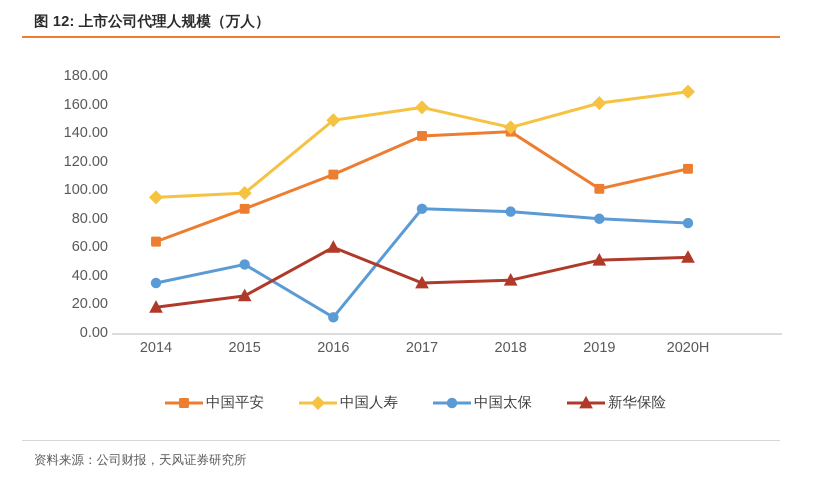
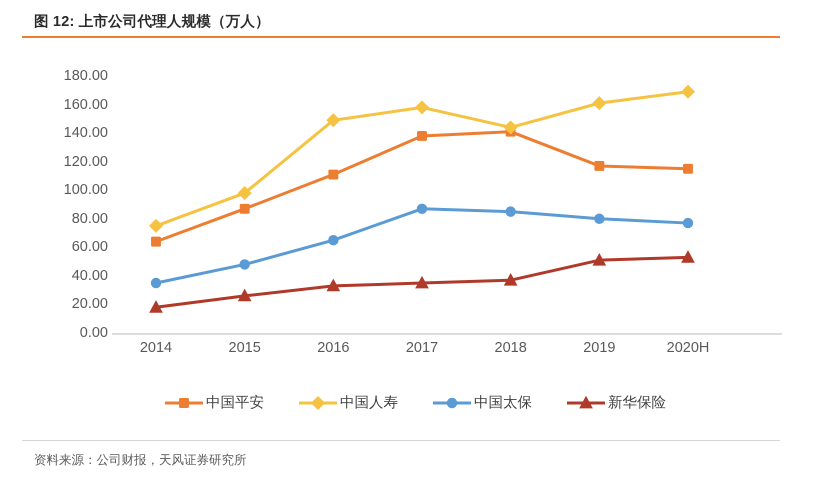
中国人寿/2014: 95 -> 75
中国太保/2016: 11 -> 65
新华保险/2016: 60 -> 33
中国平安/2019: 101 -> 117
